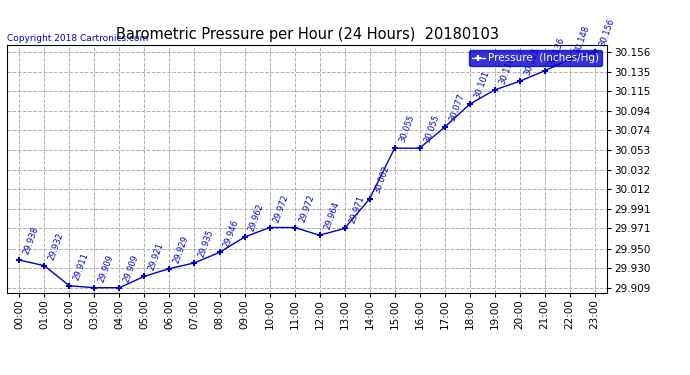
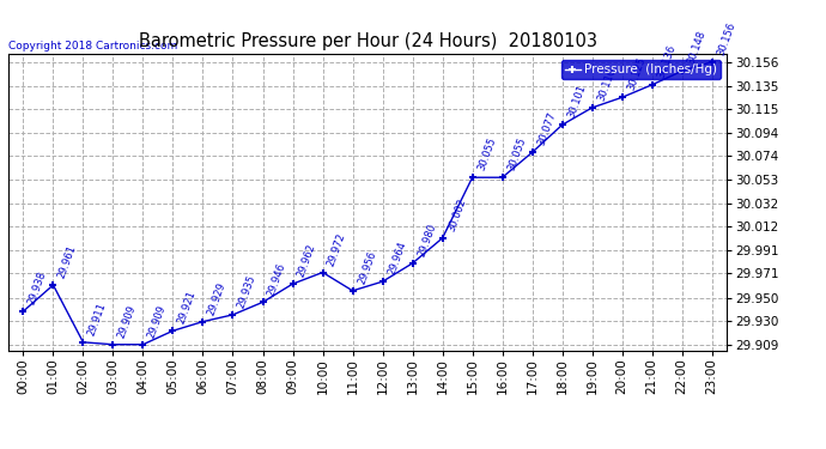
01:00: 29.932 -> 29.961
11:00: 29.972 -> 29.956
13:00: 29.971 -> 29.980
